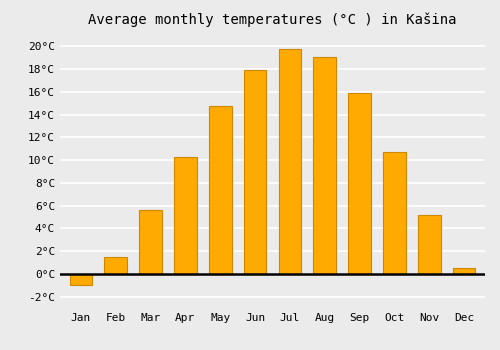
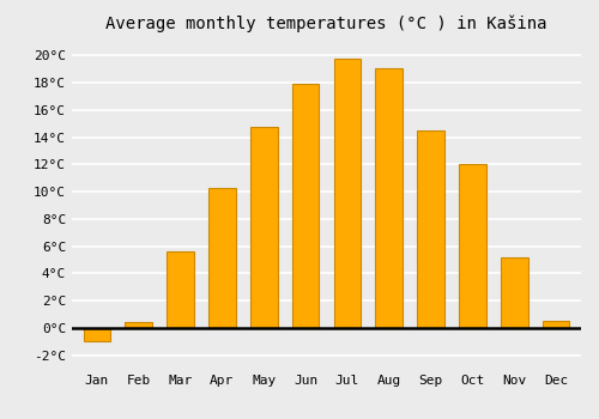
Feb: 1.5°C -> 0.4°C
Sep: 15.9°C -> 14.5°C
Oct: 10.7°C -> 12.0°C
